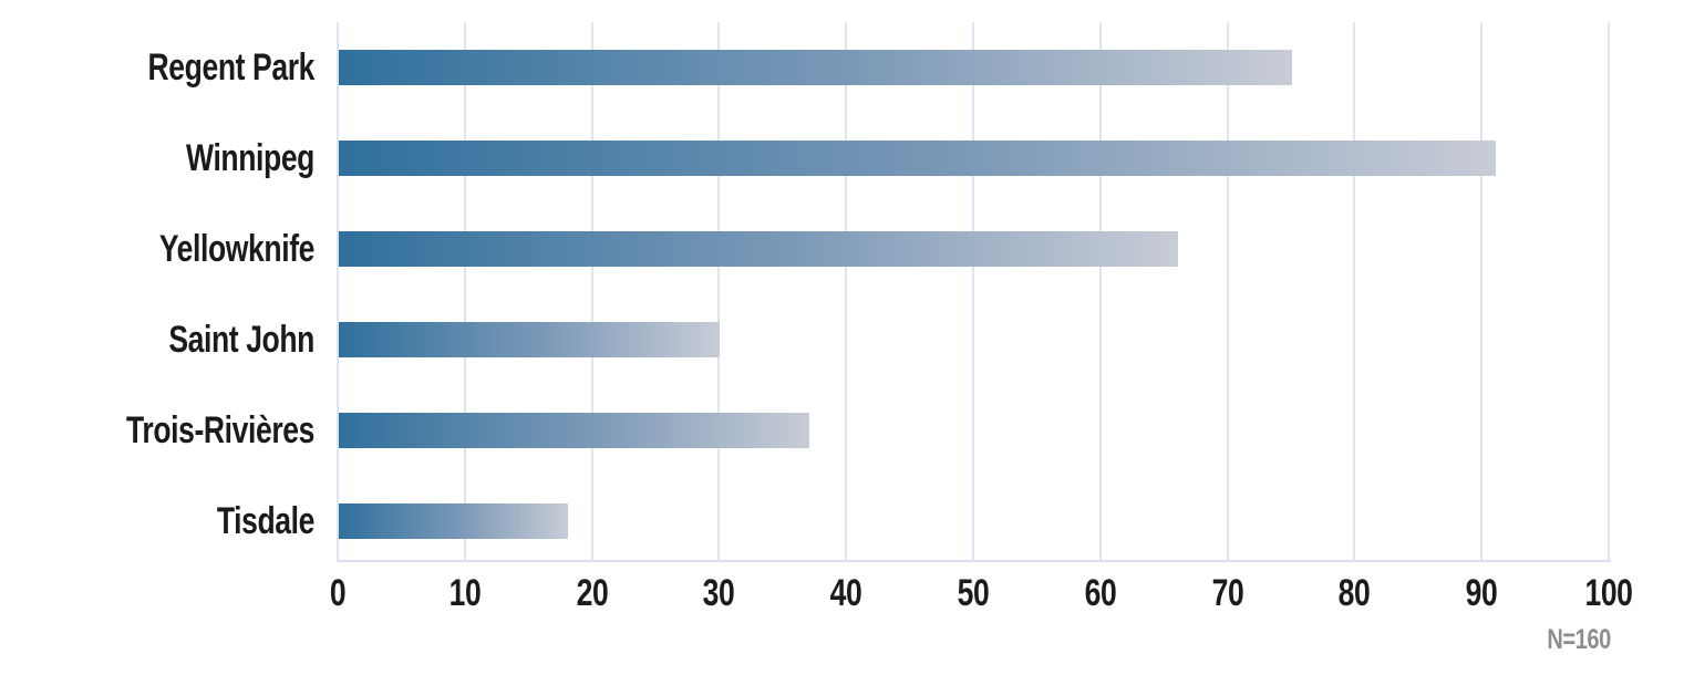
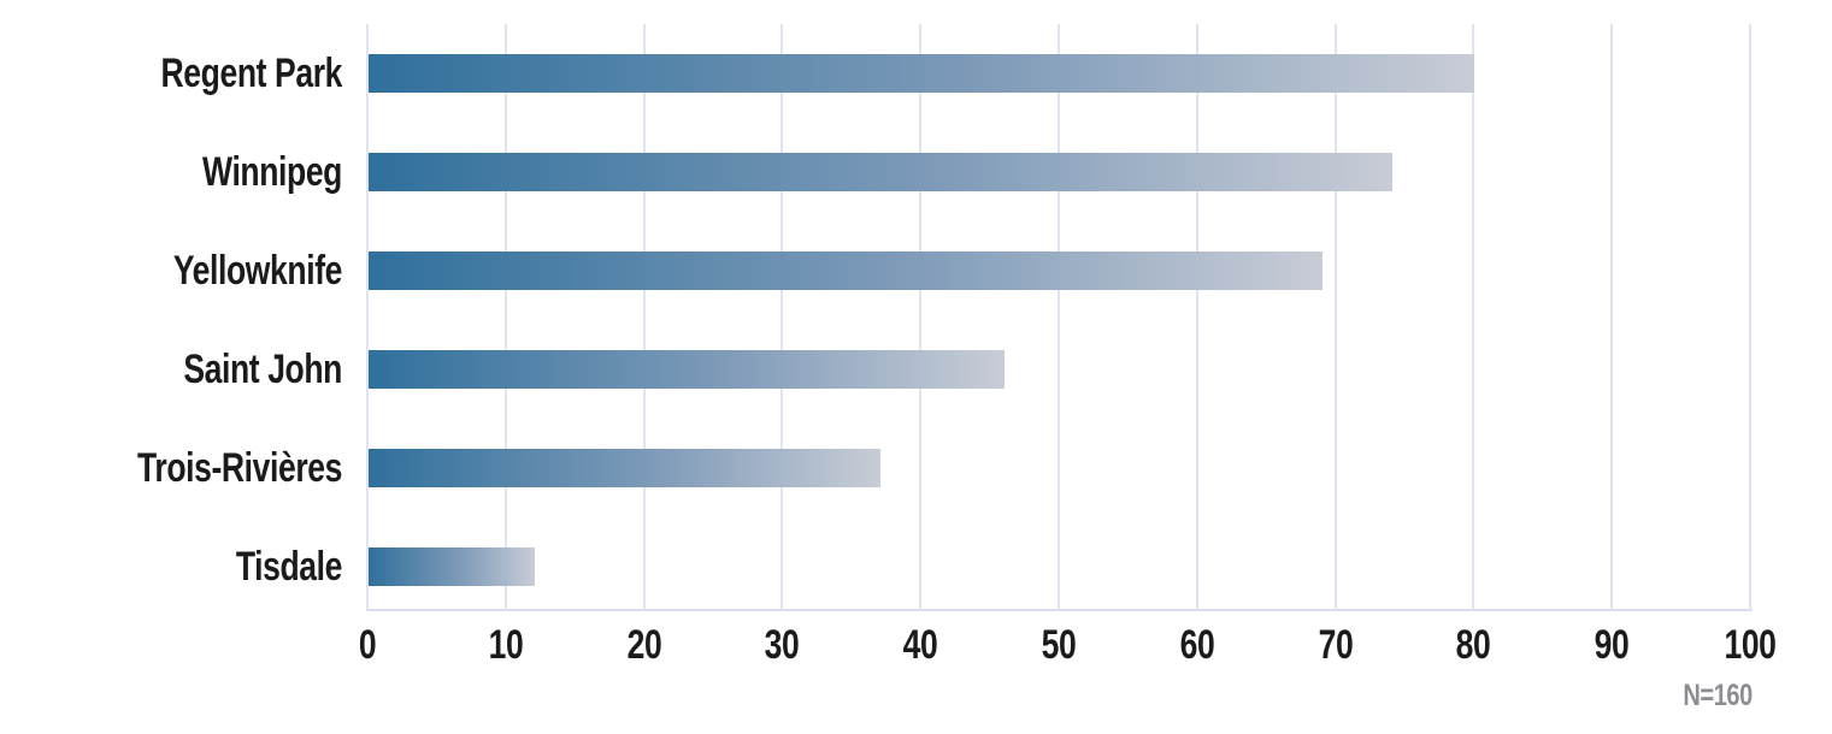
Regent Park: 75 -> 80
Winnipeg: 91 -> 74
Yellowknife: 66 -> 69
Saint John: 30 -> 46
Tisdale: 18 -> 12
